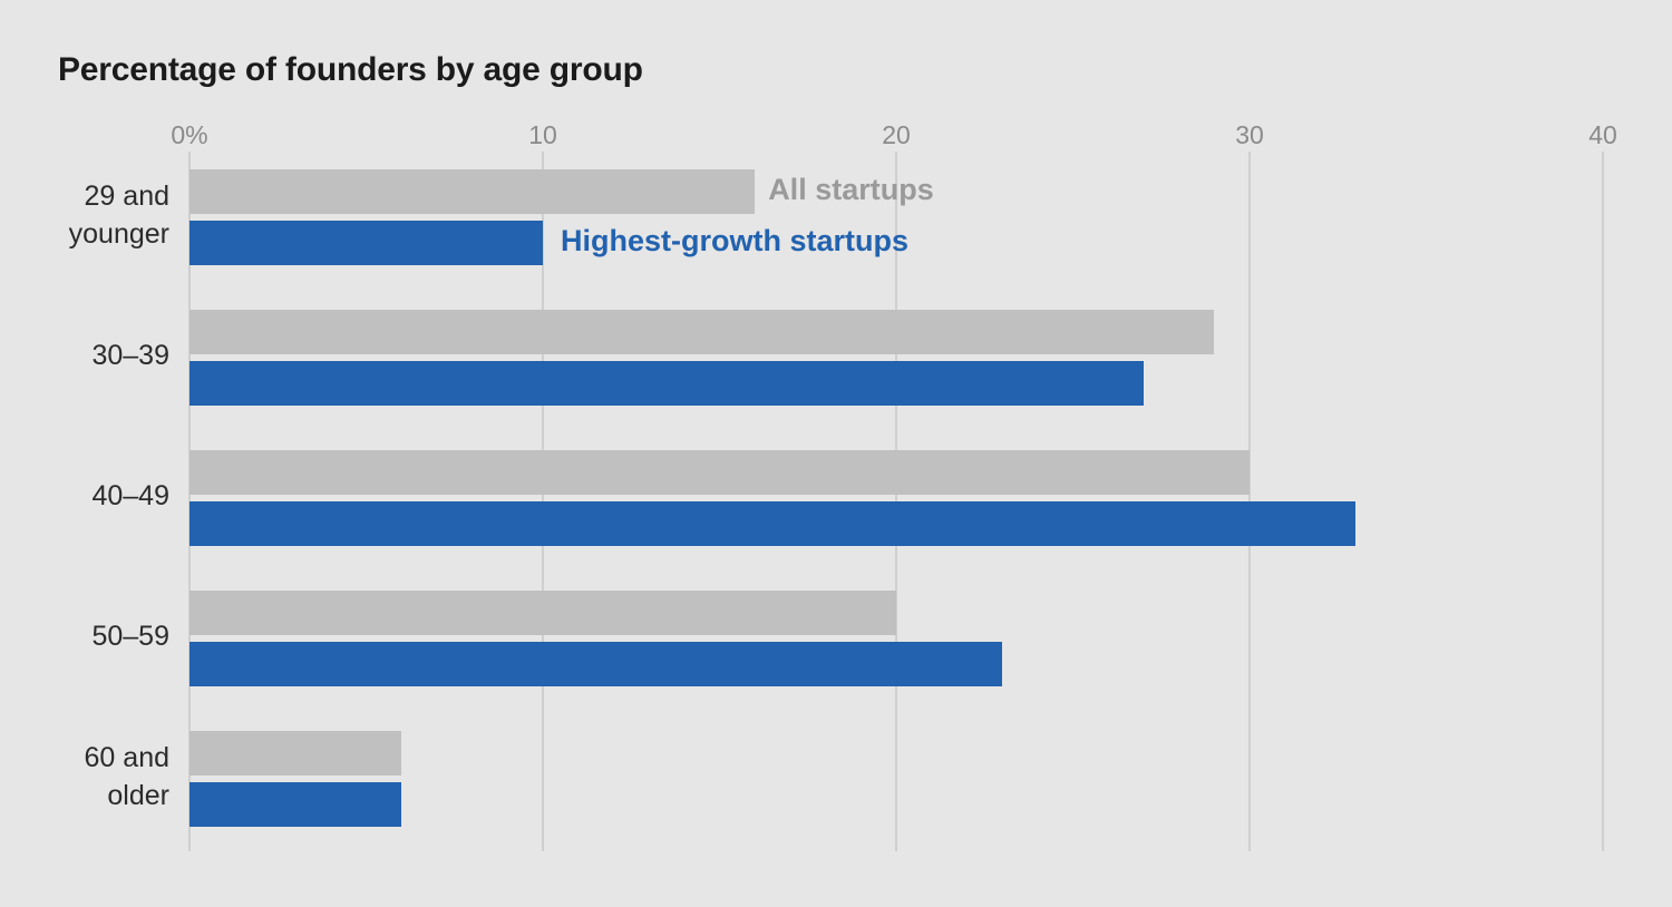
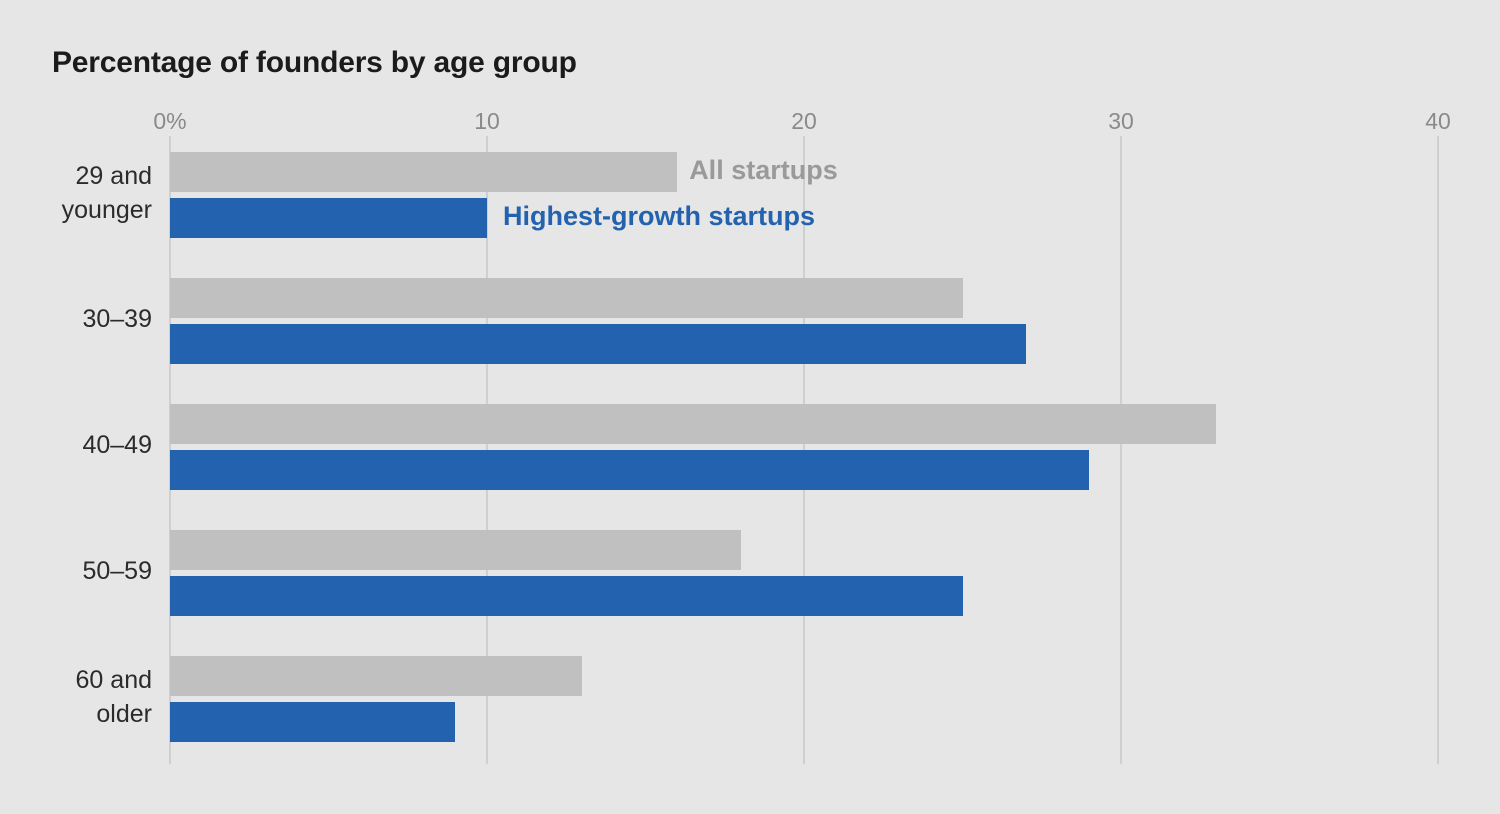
All startups/30–39: 29 -> 25
All startups/40–49: 30 -> 33
Highest-growth startups/40–49: 33 -> 29
All startups/50–59: 20 -> 18
Highest-growth startups/50–59: 23 -> 25
All startups/60 and older: 6 -> 13
Highest-growth startups/60 and older: 6 -> 9
